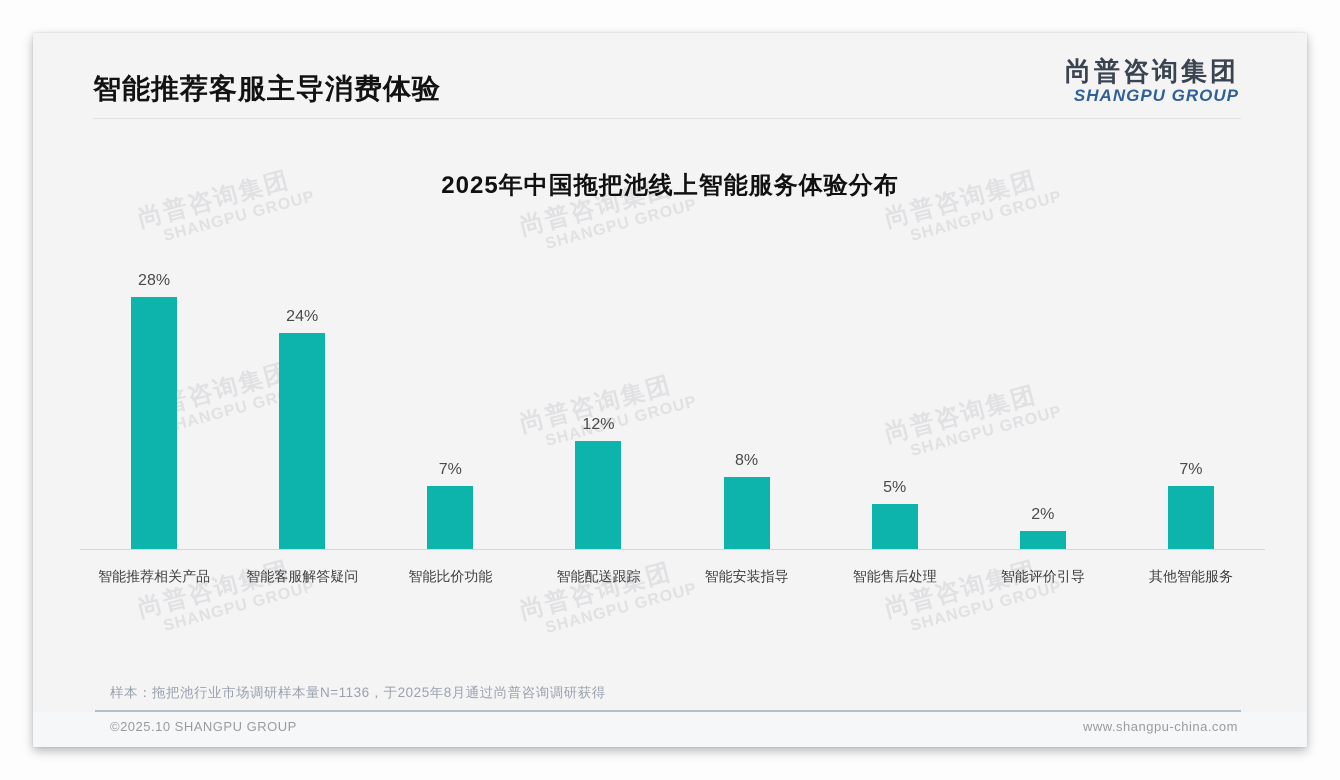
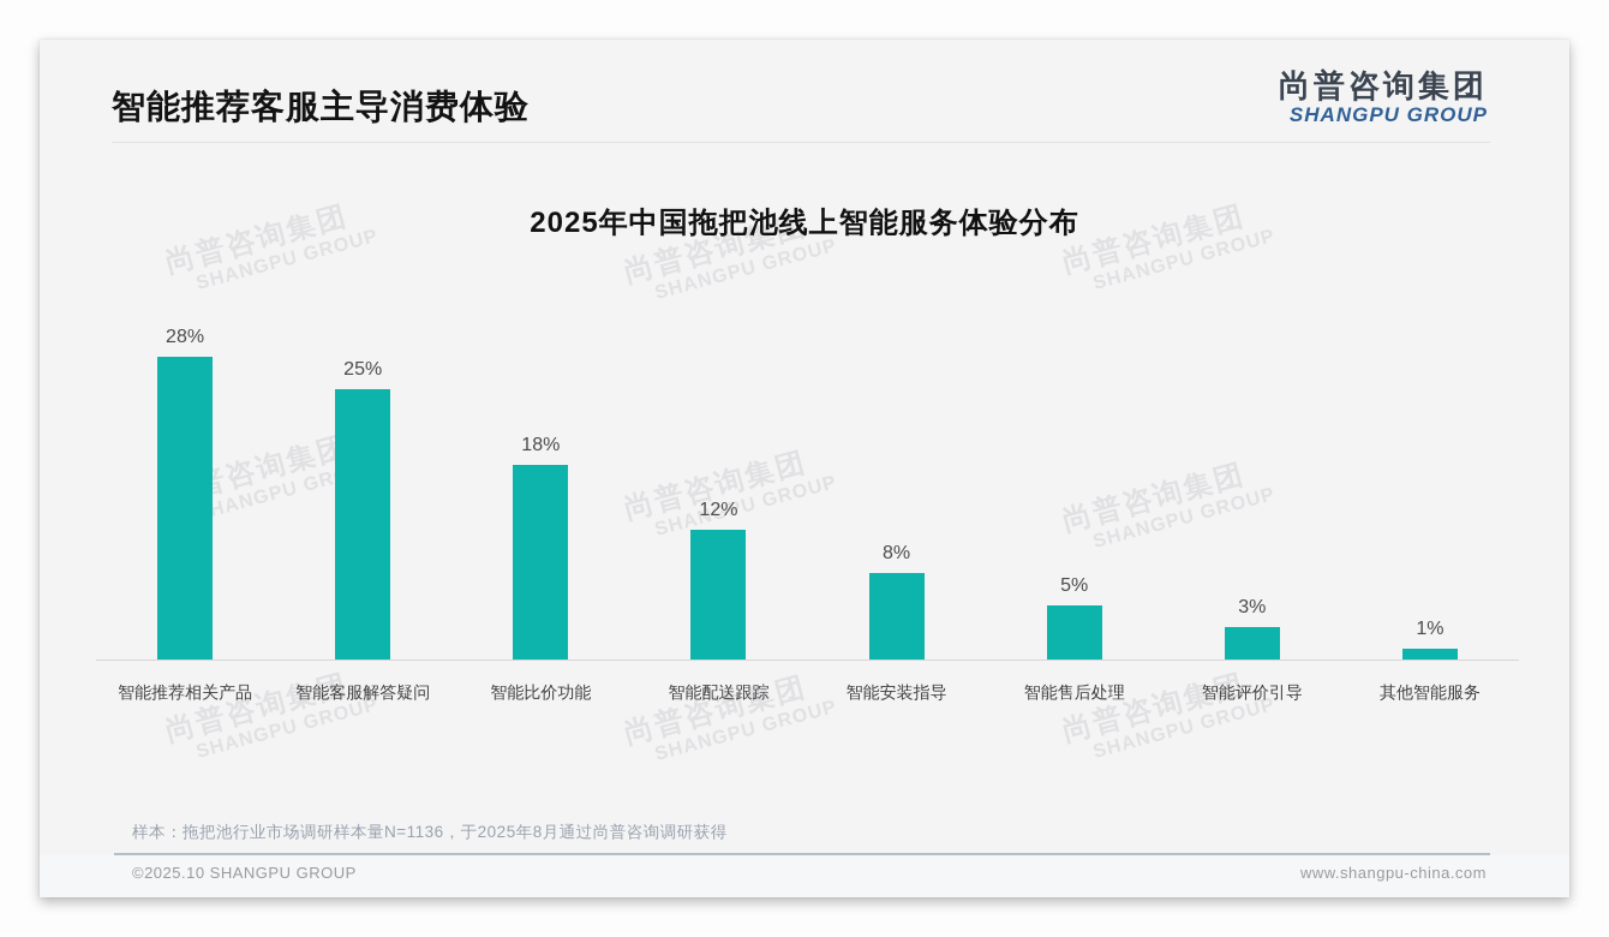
智能客服解答疑问: 24% -> 25%
智能比价功能: 7% -> 18%
智能评价引导: 2% -> 3%
其他智能服务: 7% -> 1%
